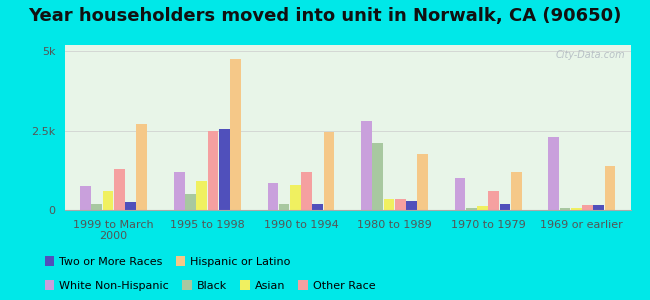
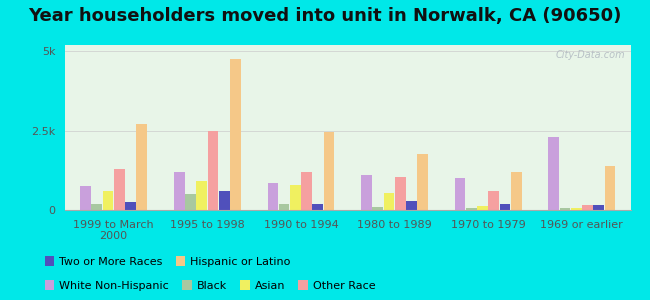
Two or More Races/1995 to 1998: 2.55k -> 0.60k
White Non-Hispanic/1980 to 1989: 2.80k -> 1.10k
Black/1980 to 1989: 2.10k -> 0.10k
Asian/1980 to 1989: 0.35k -> 0.55k
Other Race/1980 to 1989: 0.35k -> 1.05k
